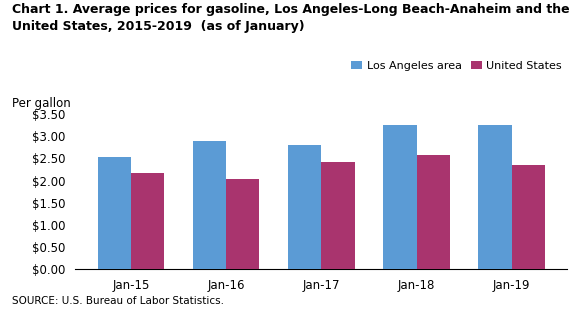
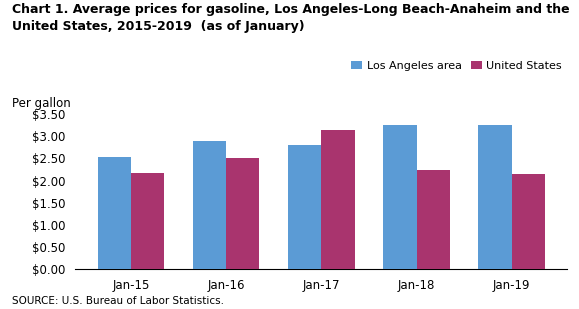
United States/Jan-16: $2.03 -> $2.50
United States/Jan-17: $2.41 -> $3.15
United States/Jan-18: $2.58 -> $2.25
United States/Jan-19: $2.35 -> $2.15
